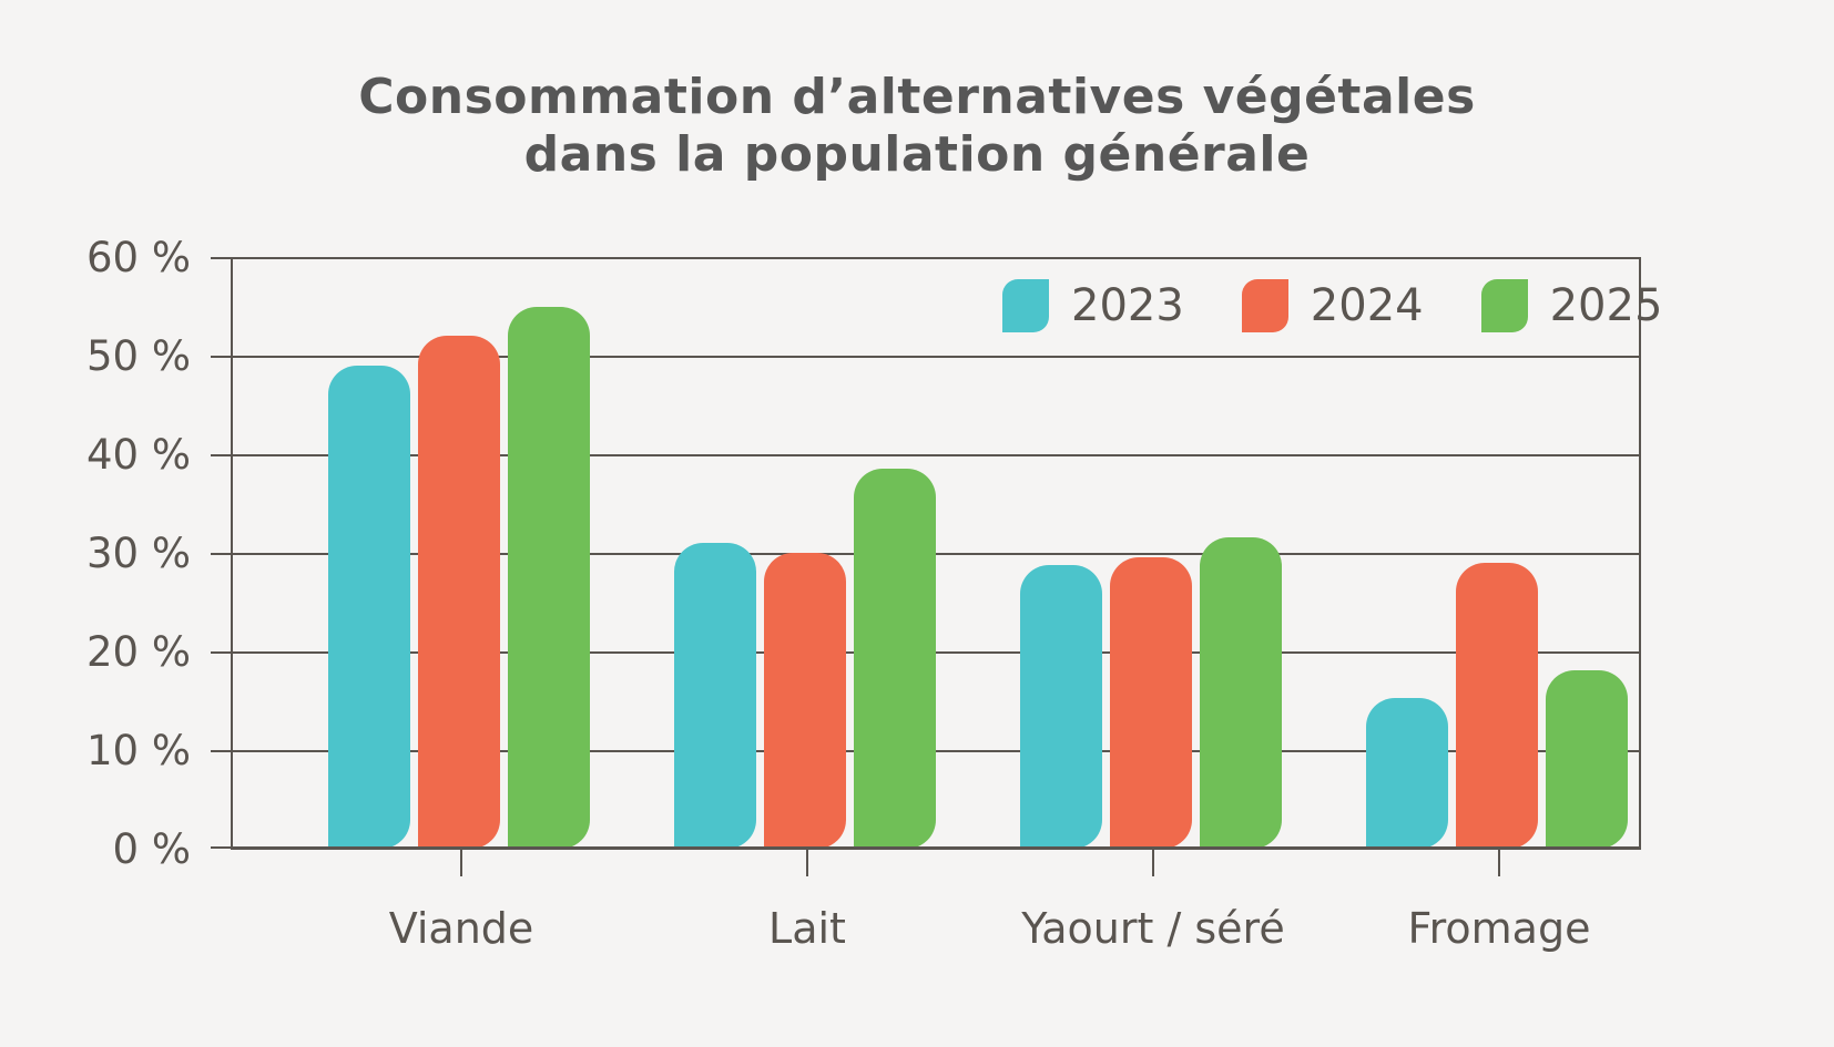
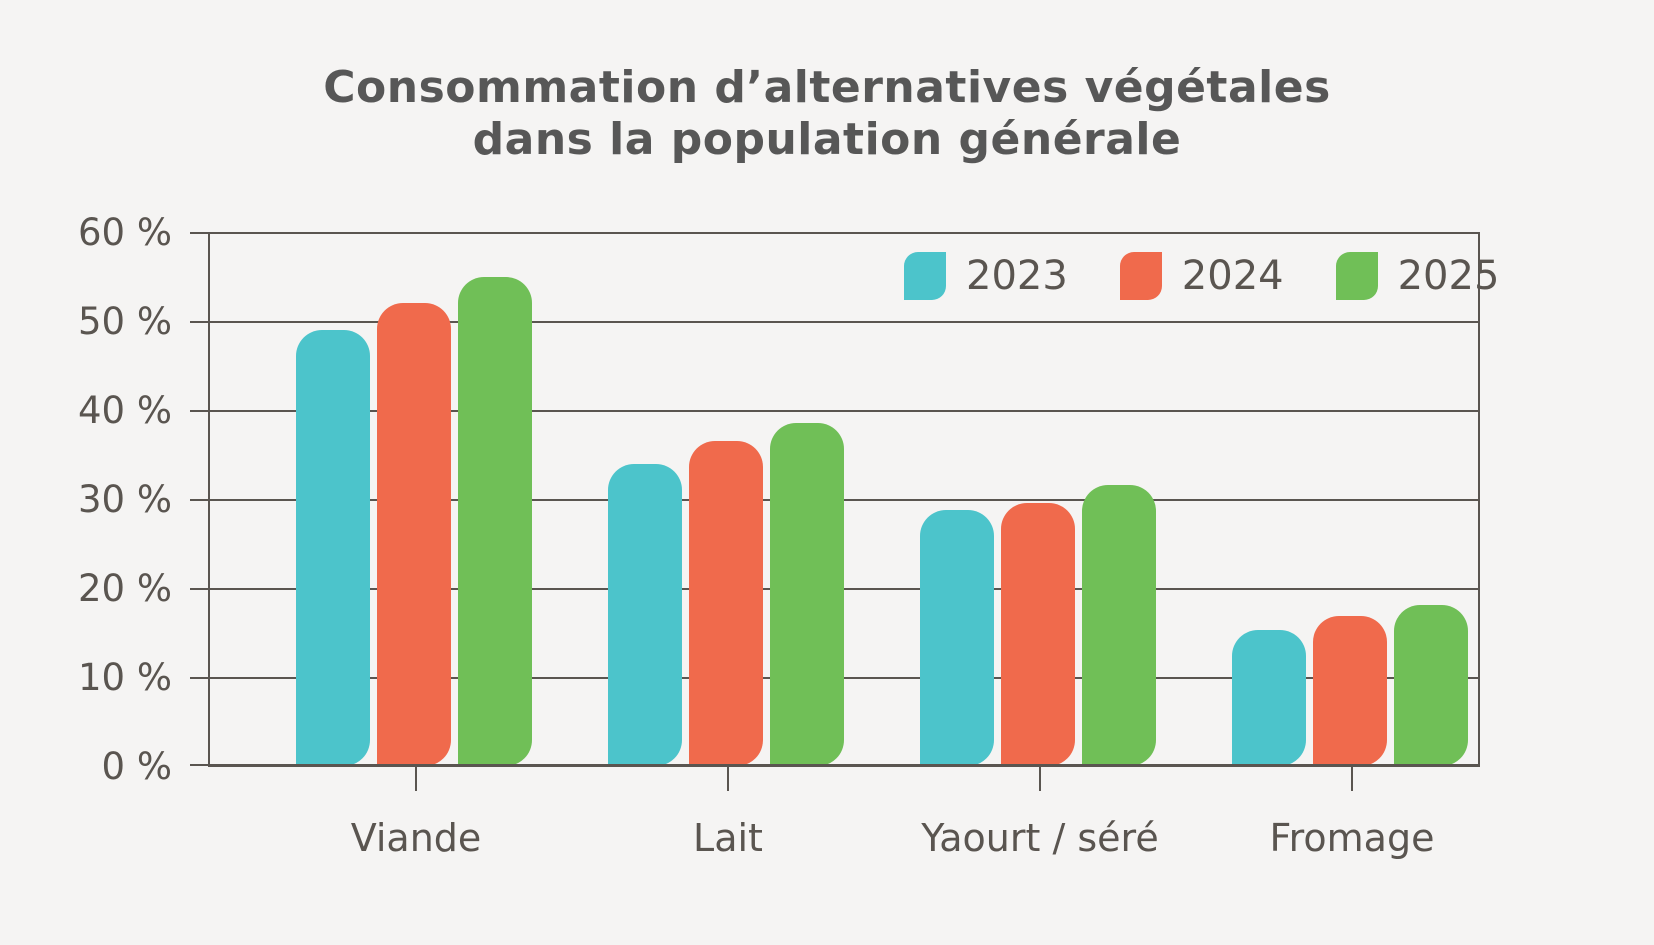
2023/Lait: 31% -> 34%
2024/Lait: 30% -> 36%
2024/Fromage: 29% -> 17%
